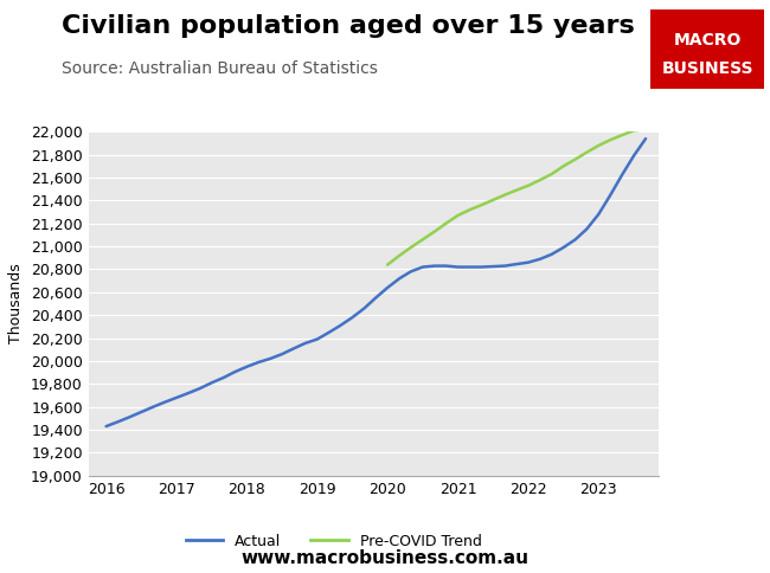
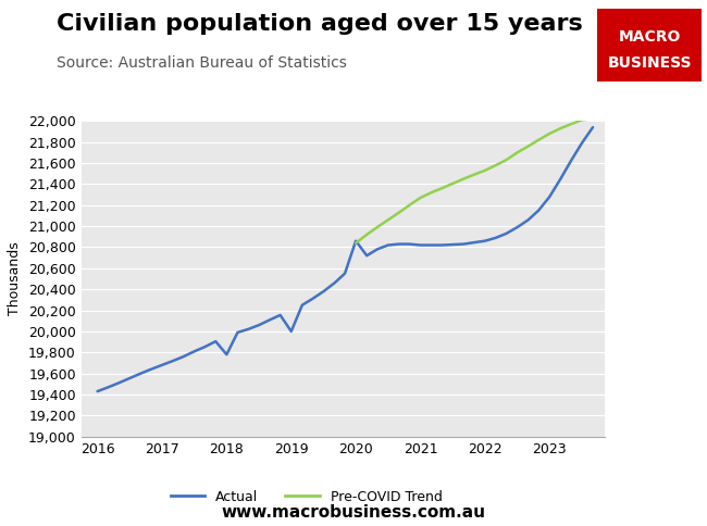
Actual/2018: 19,950 -> 19,780
Actual/2019: 20,190 -> 20,000
Actual/2020: 20,640 -> 20,860
